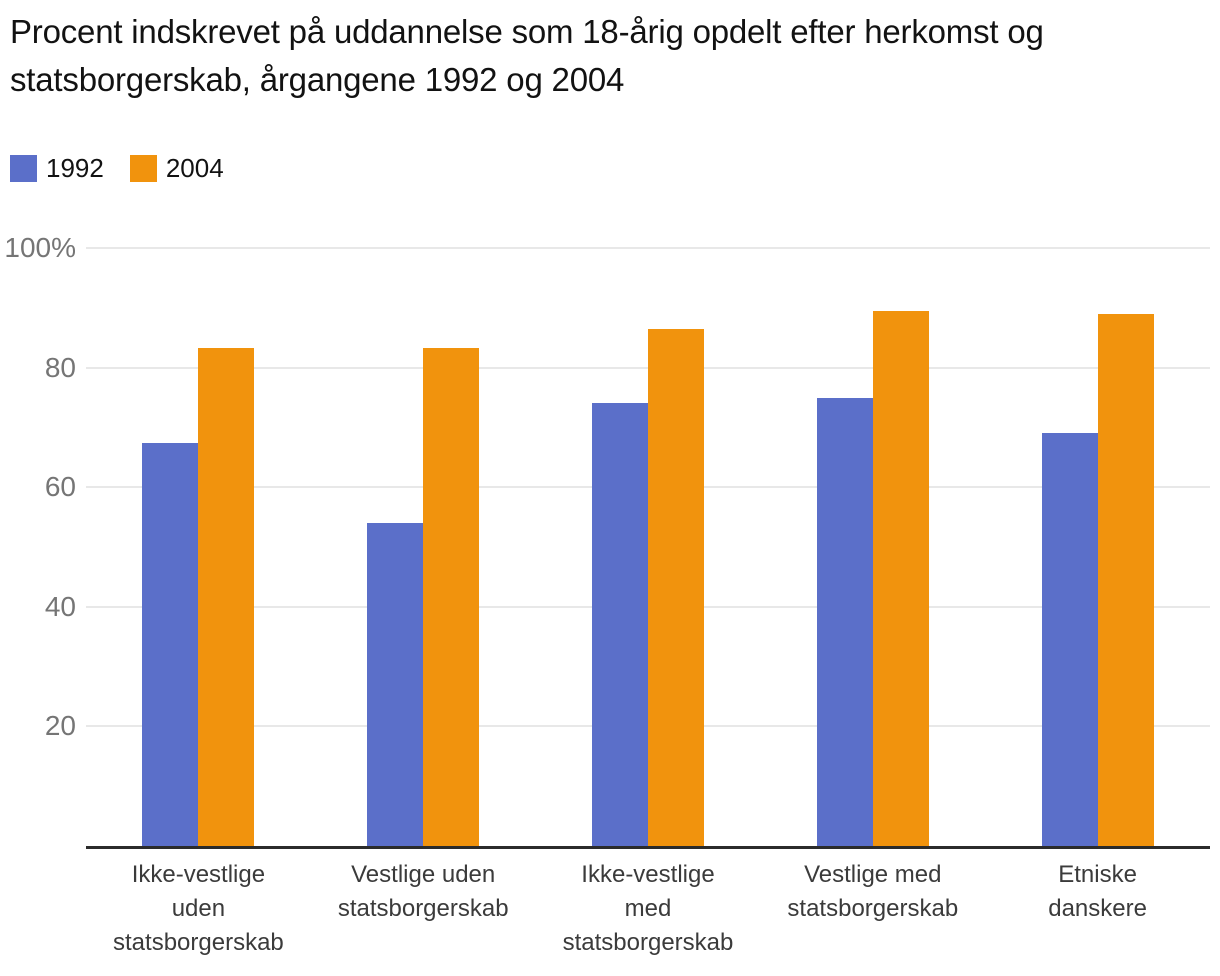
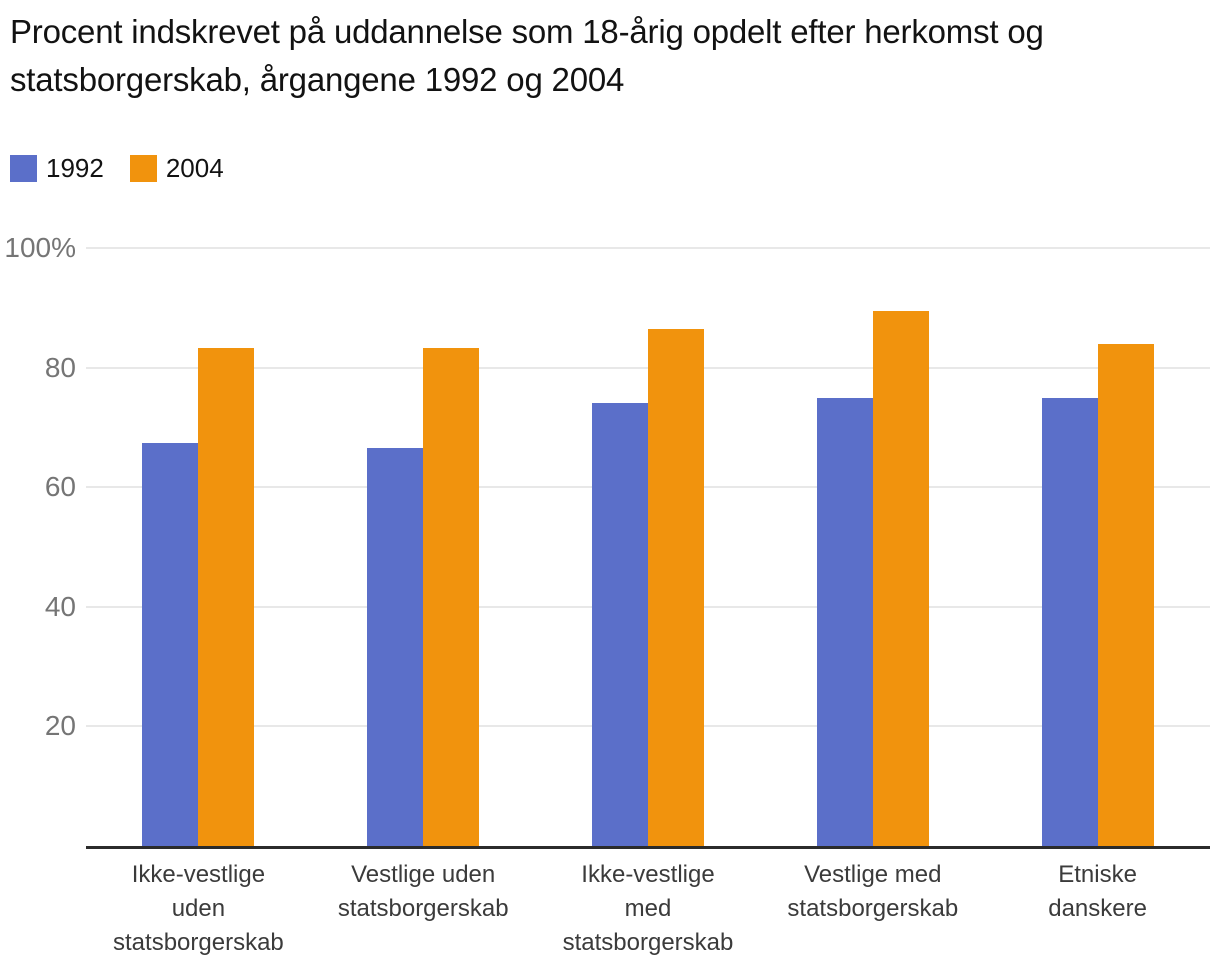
1992/Vestlige uden statsborgerskab: 54% -> 66%
1992/Etniske danskere: 69% -> 75%
2004/Etniske danskere: 89% -> 84%
